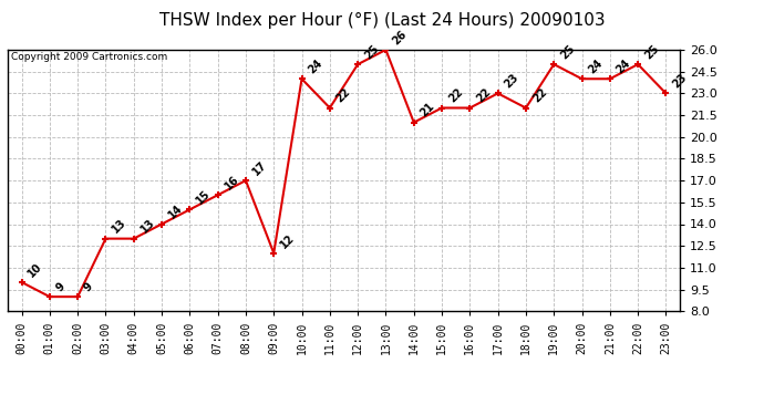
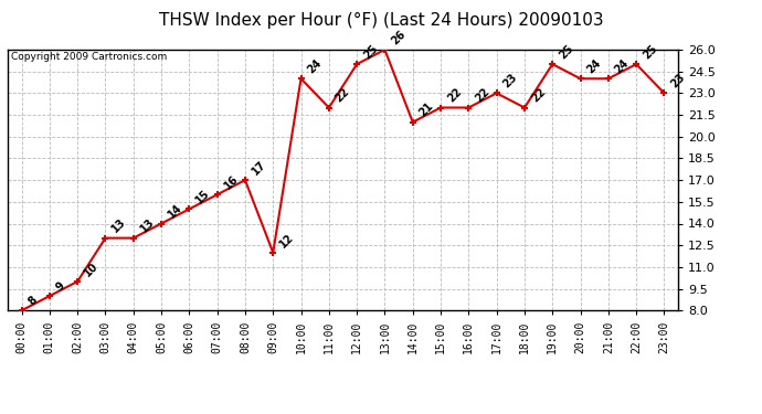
00:00: 10 -> 8
02:00: 9 -> 10
